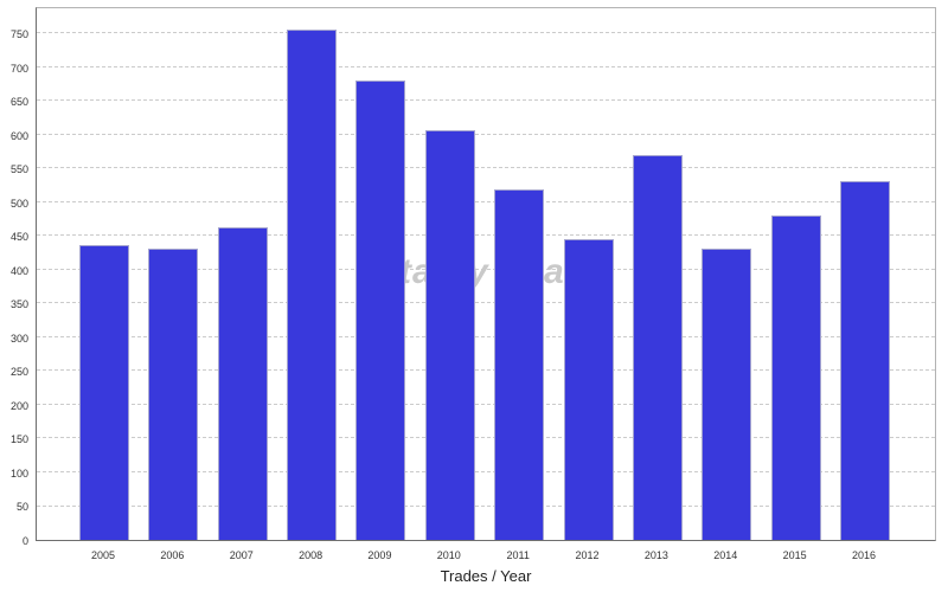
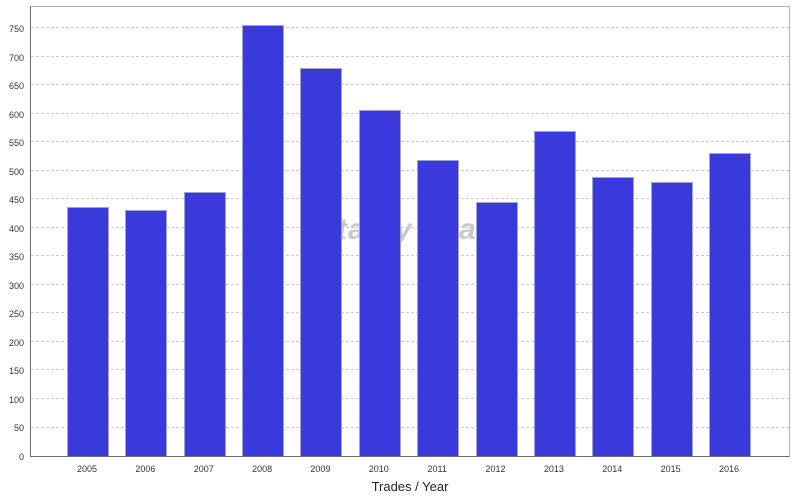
2014: 430 -> 490
